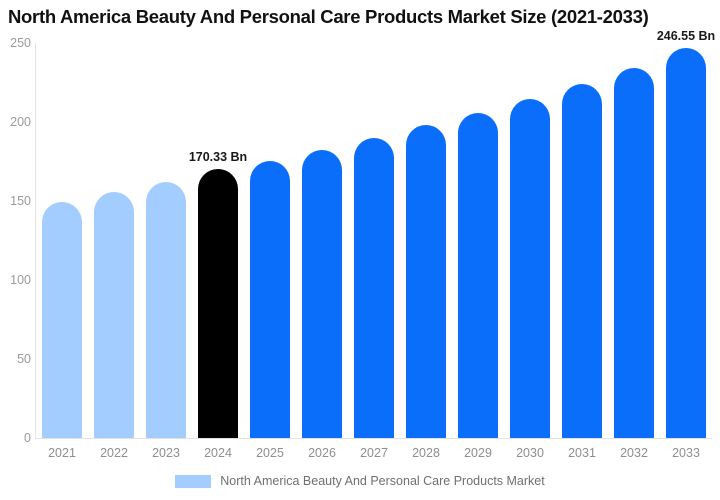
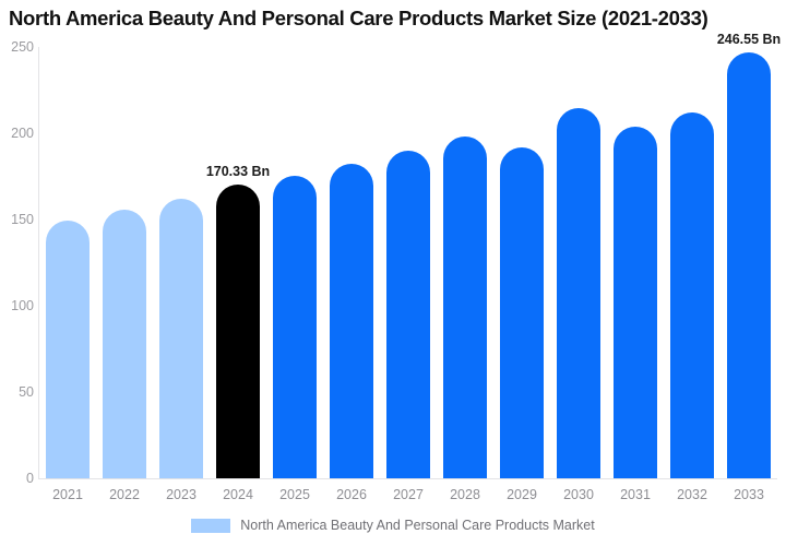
2029: 206 -> 192
2031: 224 -> 204
2032: 234 -> 212
